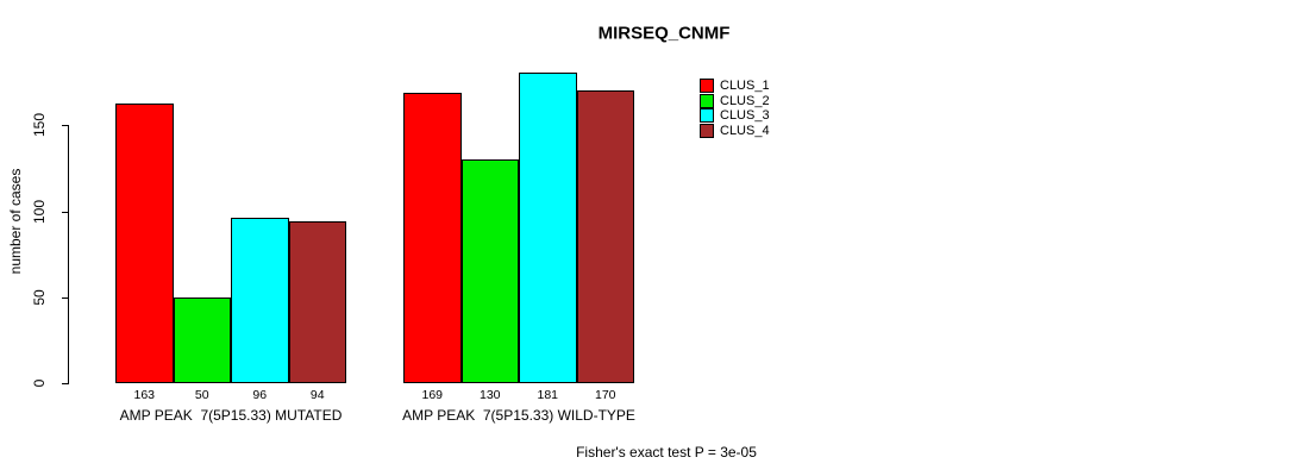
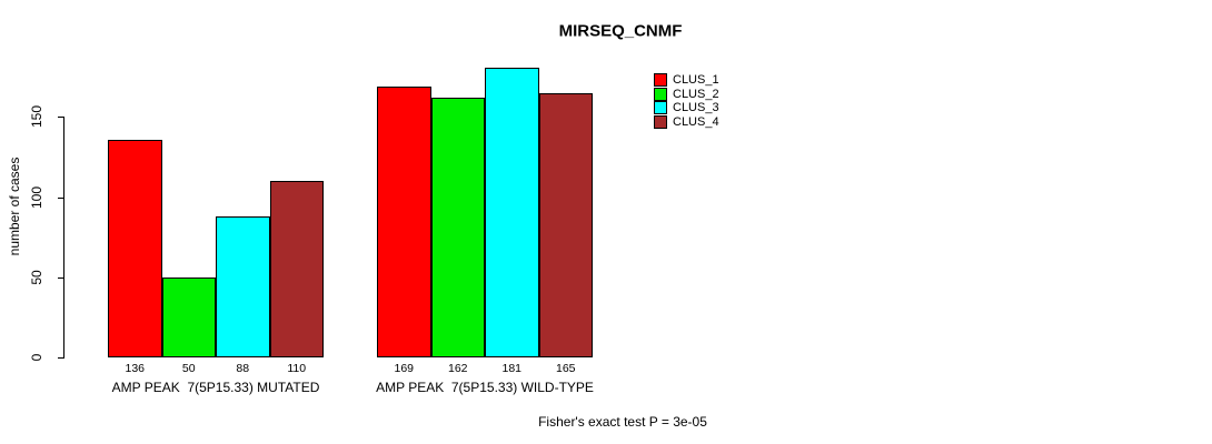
CLUS_1/AMP PEAK 7(5P15.33) MUTATED: 163 -> 136
CLUS_3/AMP PEAK 7(5P15.33) MUTATED: 96 -> 88
CLUS_4/AMP PEAK 7(5P15.33) MUTATED: 94 -> 110
CLUS_2/AMP PEAK 7(5P15.33) WILD-TYPE: 130 -> 162
CLUS_4/AMP PEAK 7(5P15.33) WILD-TYPE: 170 -> 165
